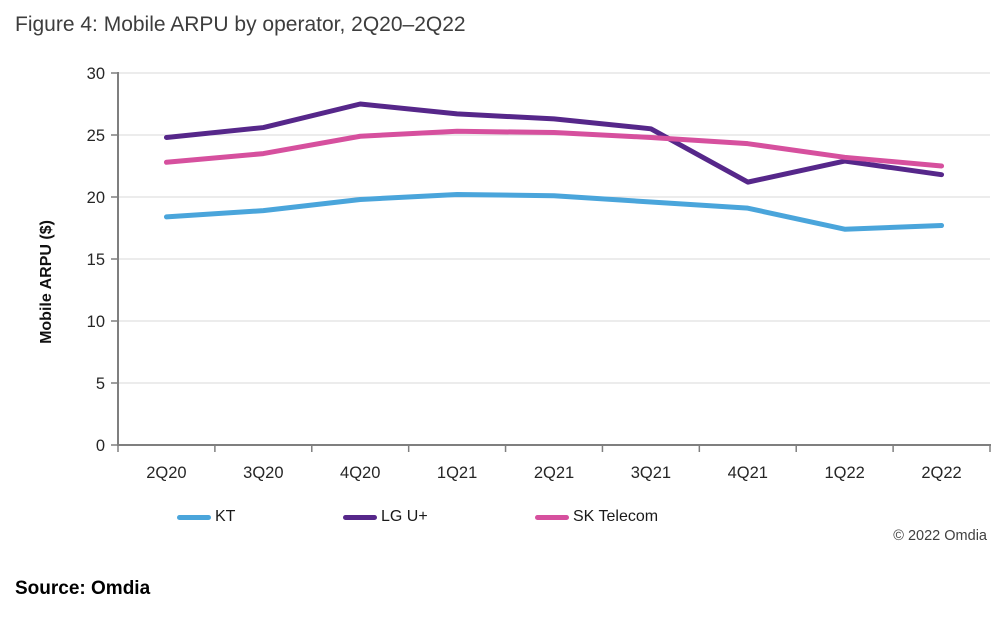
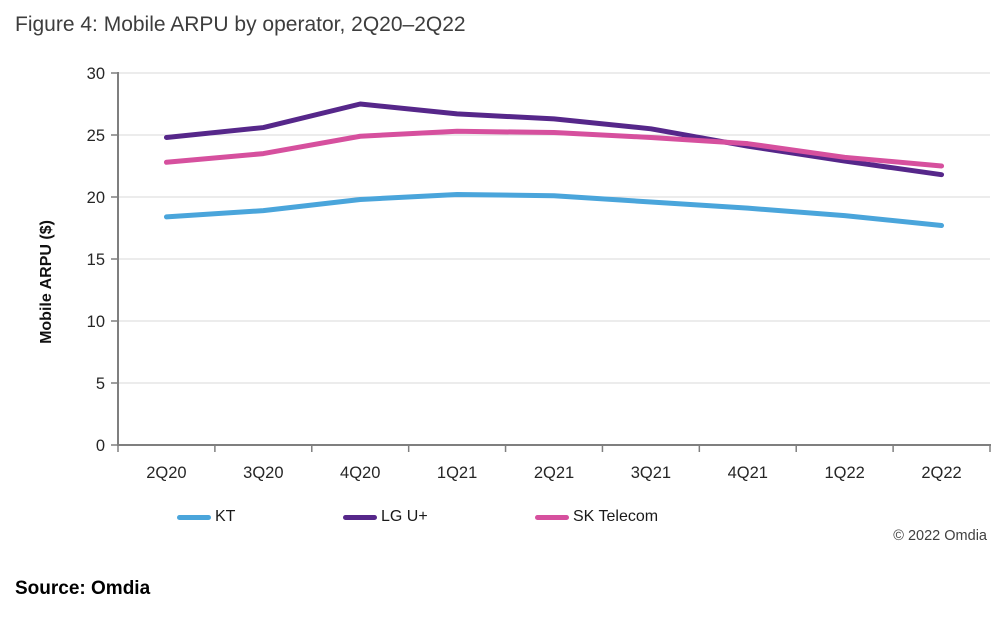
LG U+/4Q21: 21.2 -> 24.1
KT/1Q22: 17.4 -> 18.5
